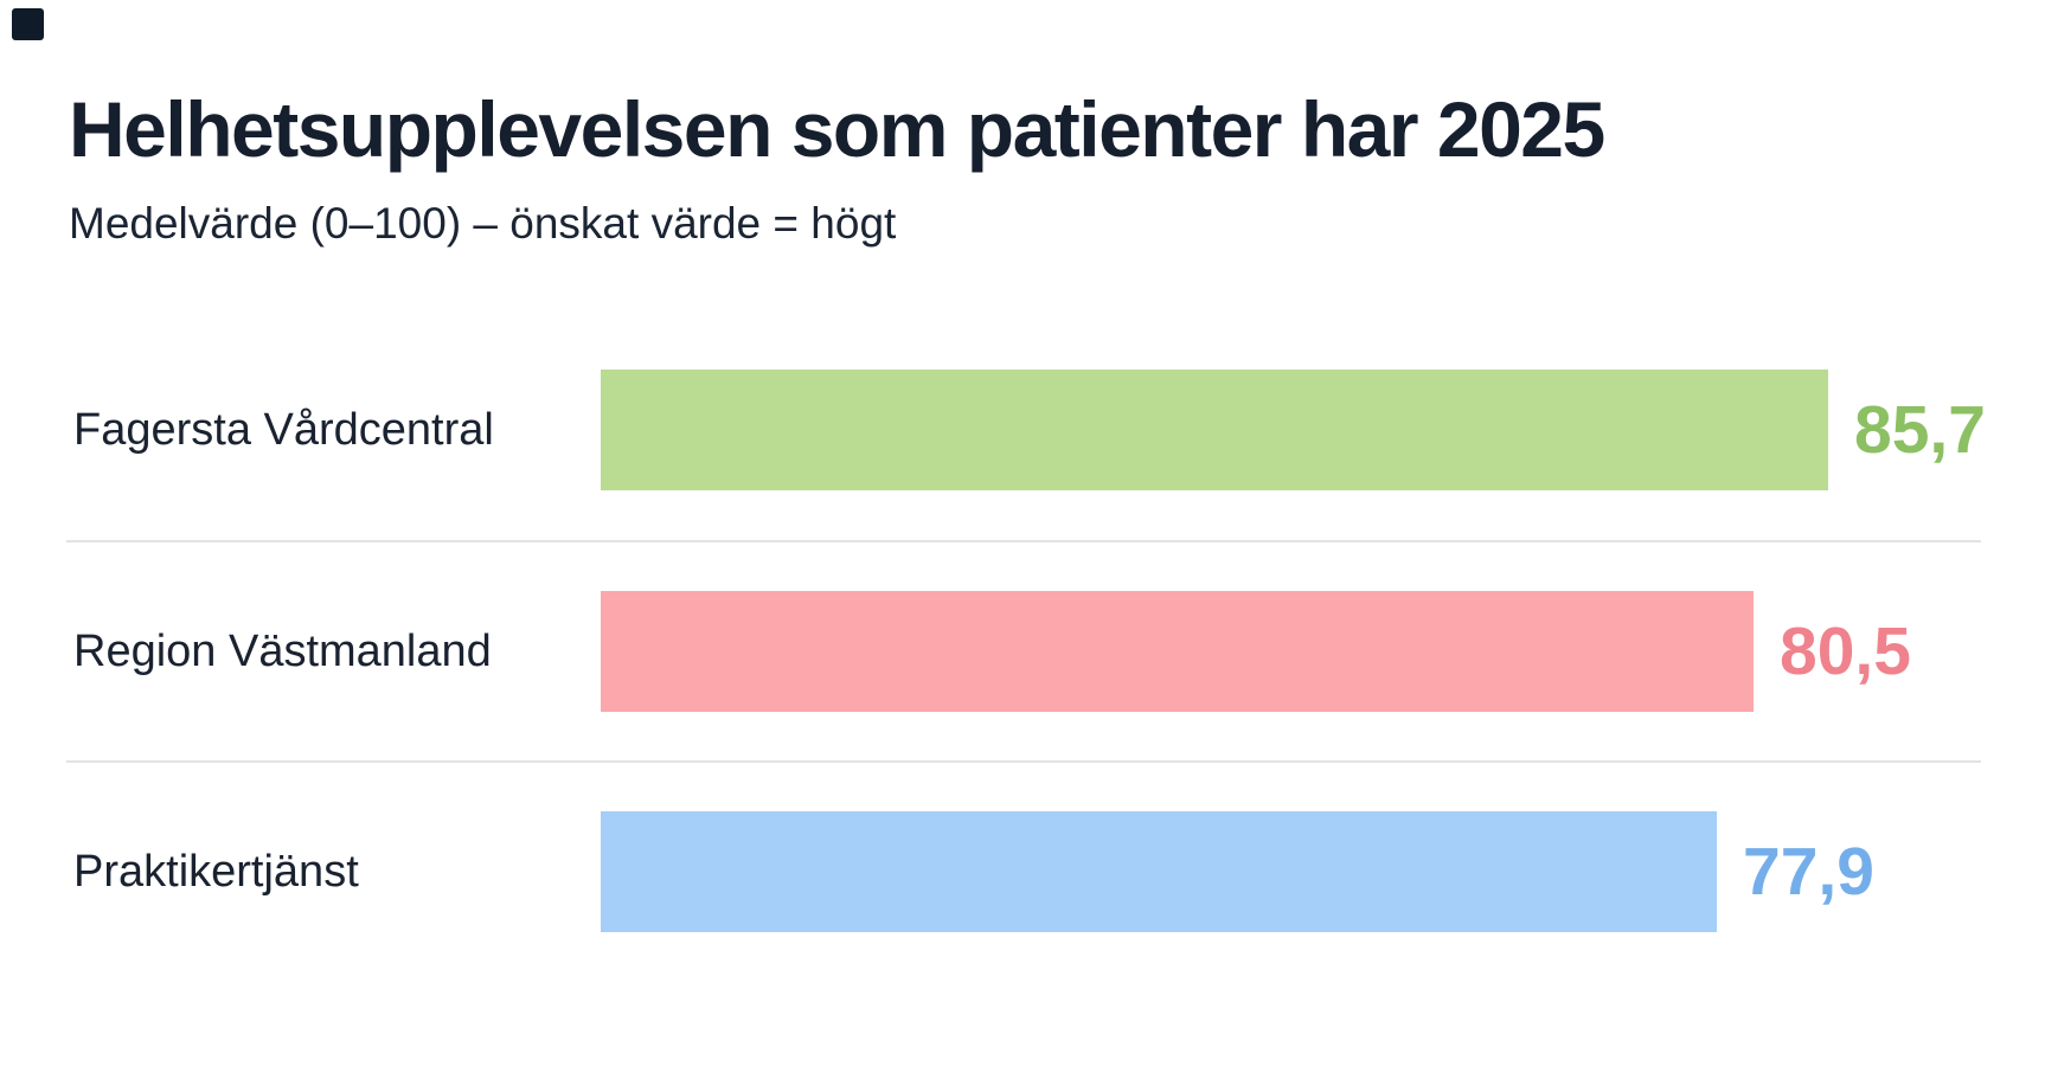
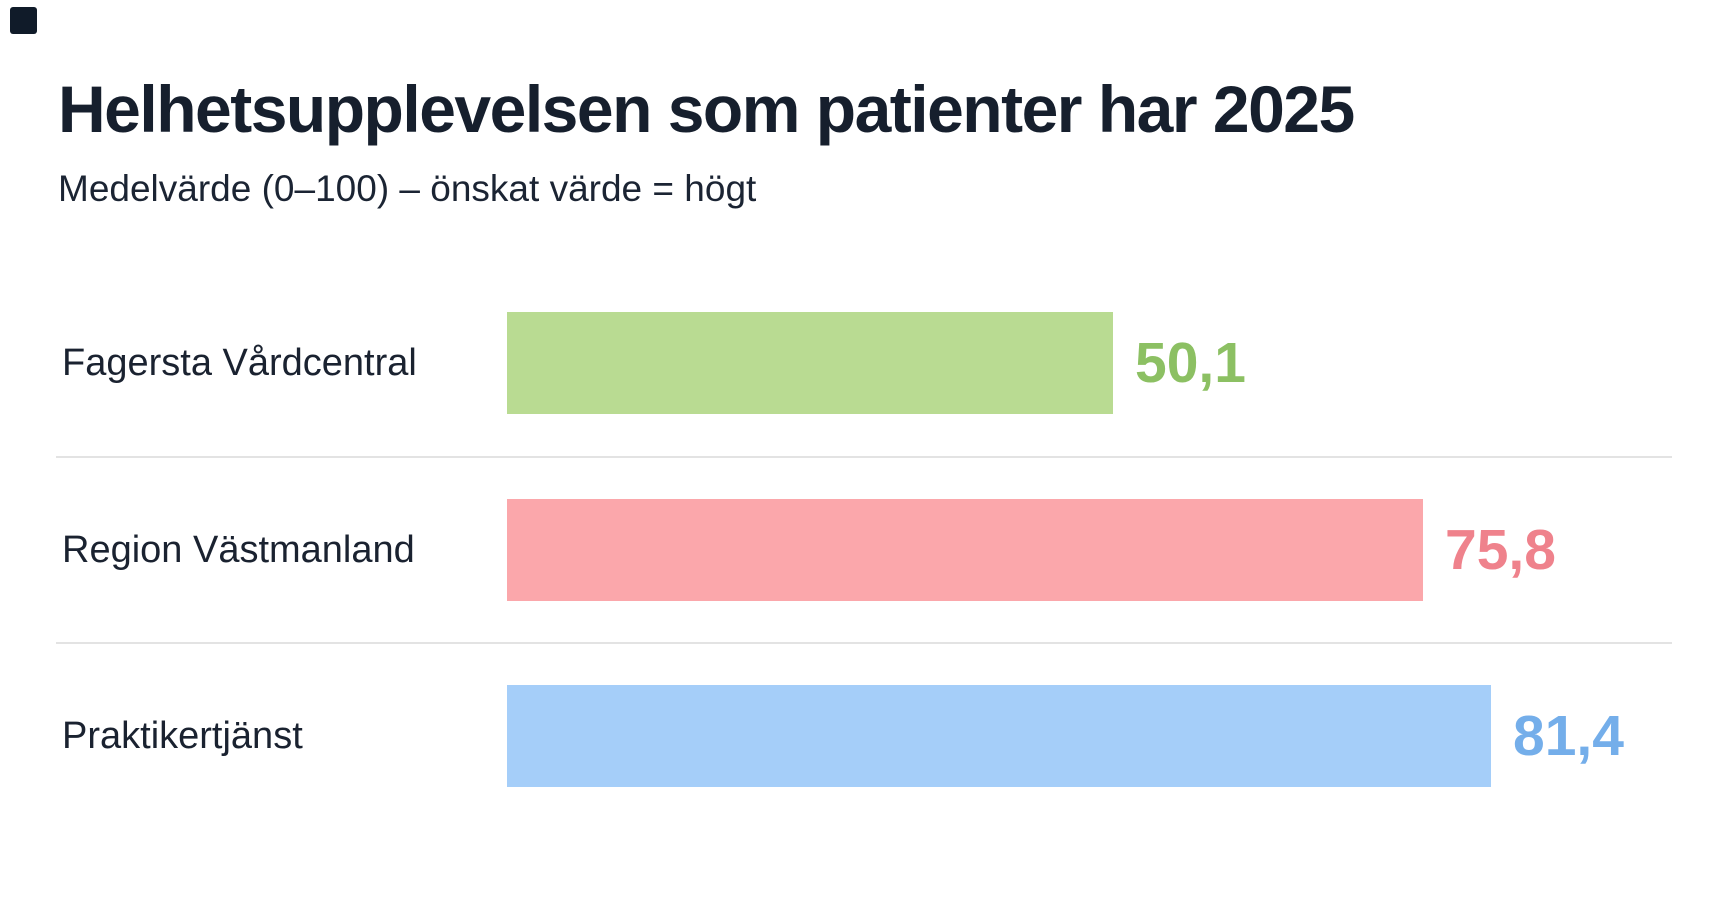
Fagersta Vårdcentral: 85,7 -> 50,1
Region Västmanland: 80,5 -> 75,8
Praktikertjänst: 77,9 -> 81,4
